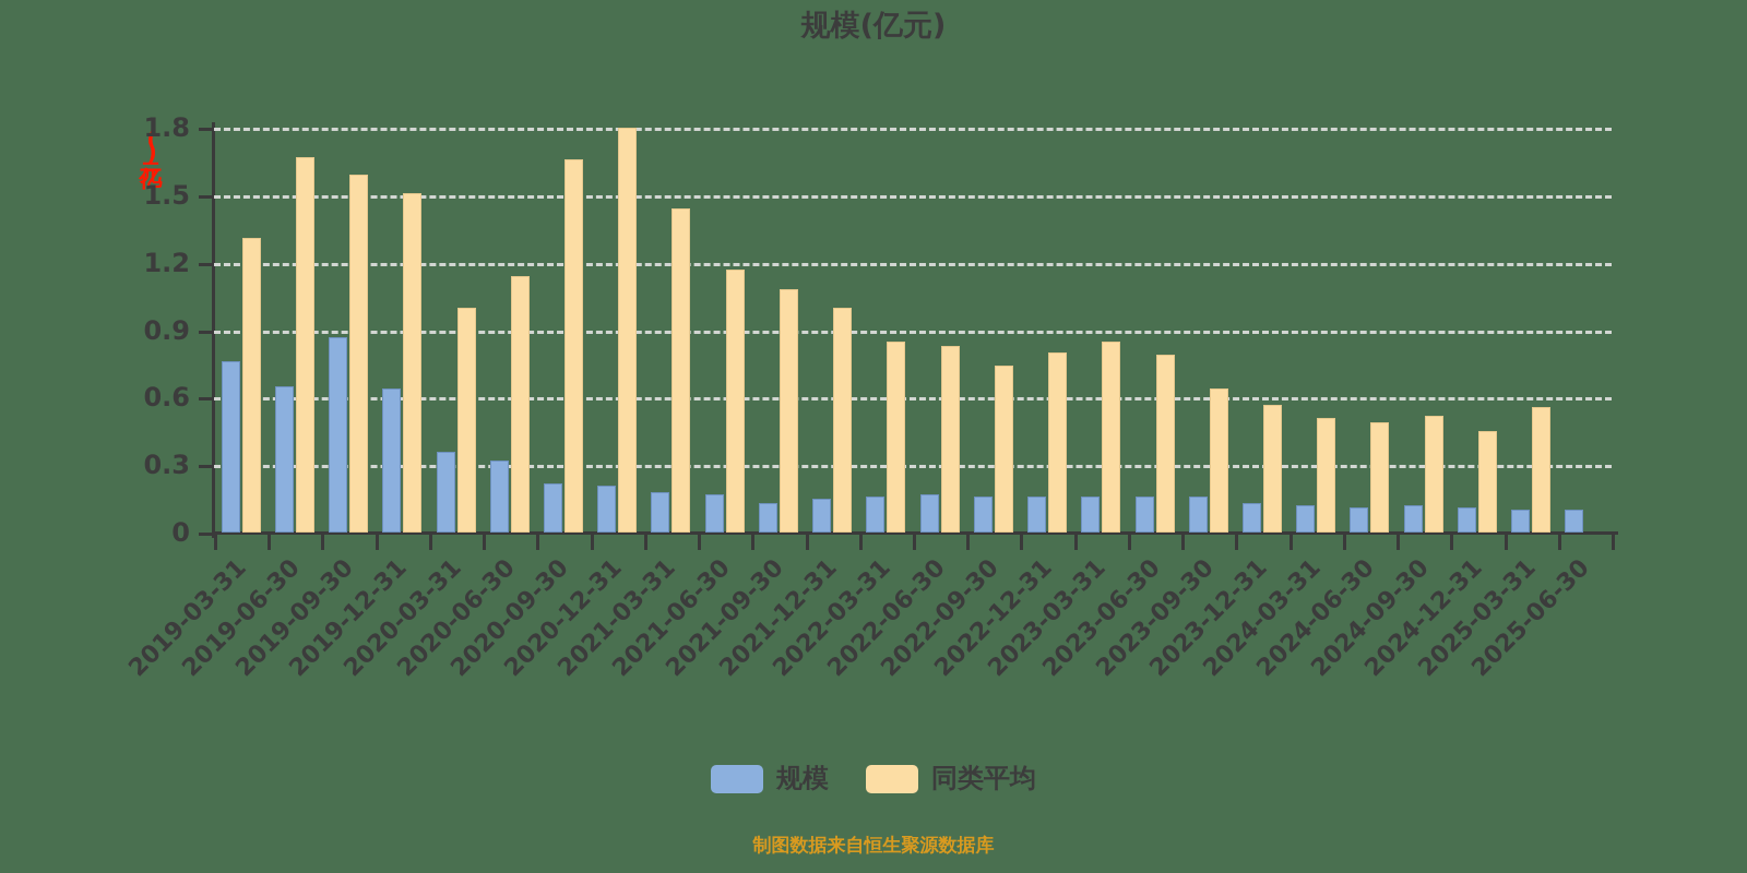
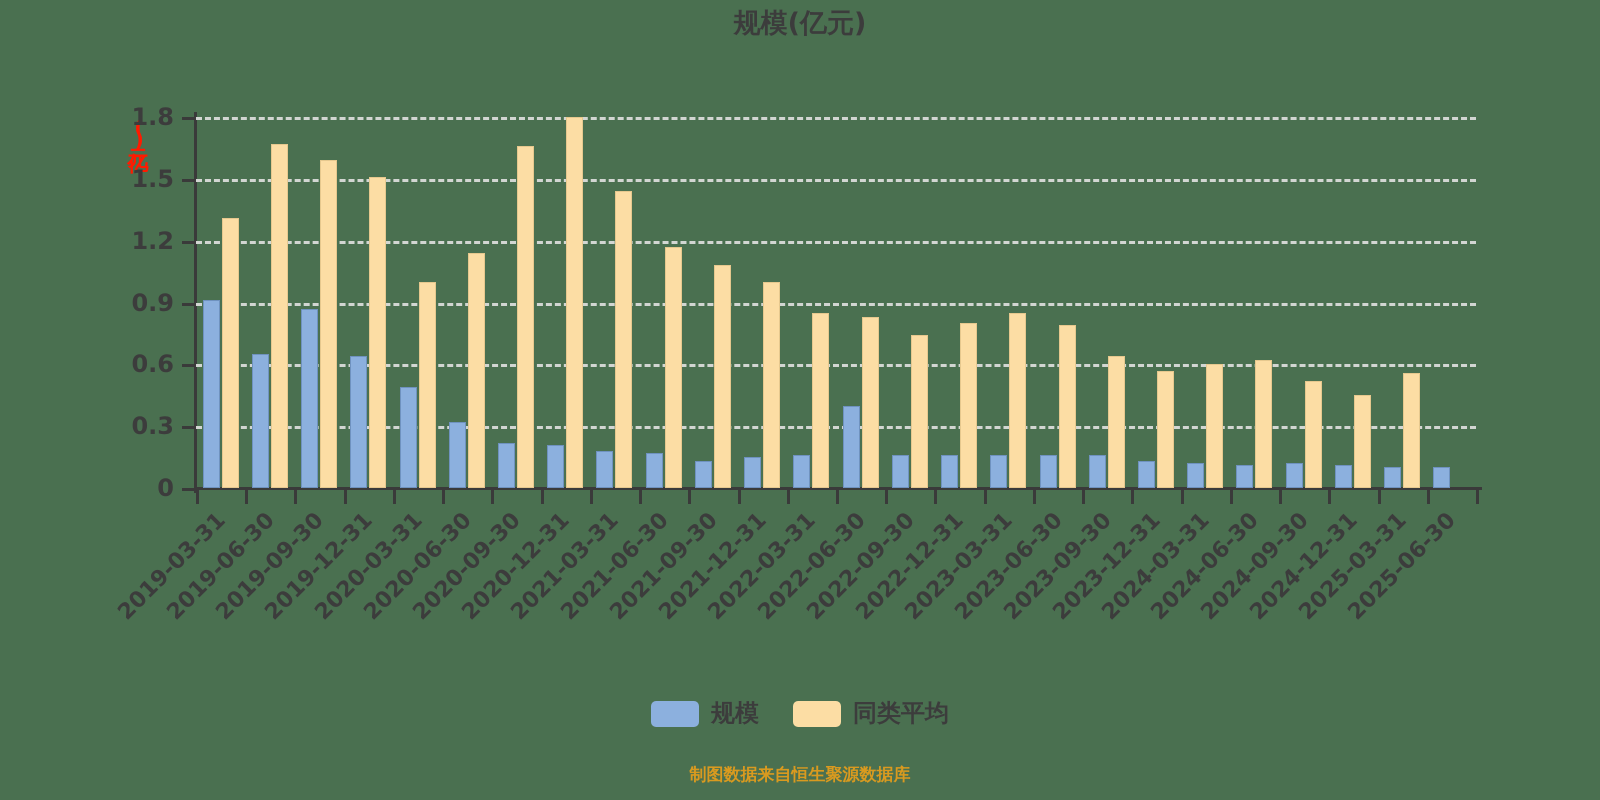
规模/2019-03-31: 0.76 -> 0.91
规模/2020-03-31: 0.36 -> 0.49
规模/2022-06-30: 0.17 -> 0.40
同类平均/2024-03-31: 0.51 -> 0.60
同类平均/2024-06-30: 0.49 -> 0.62
